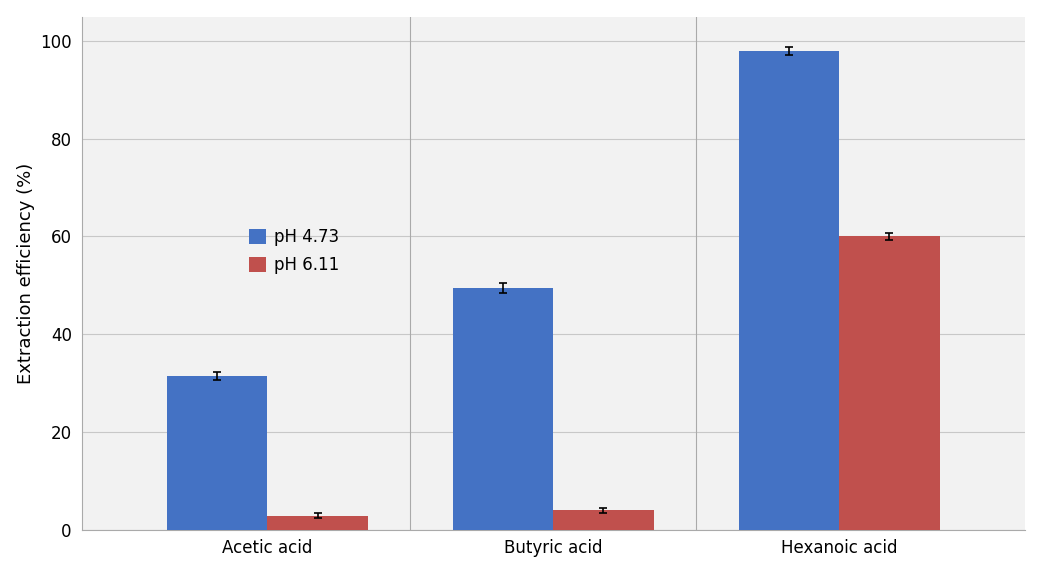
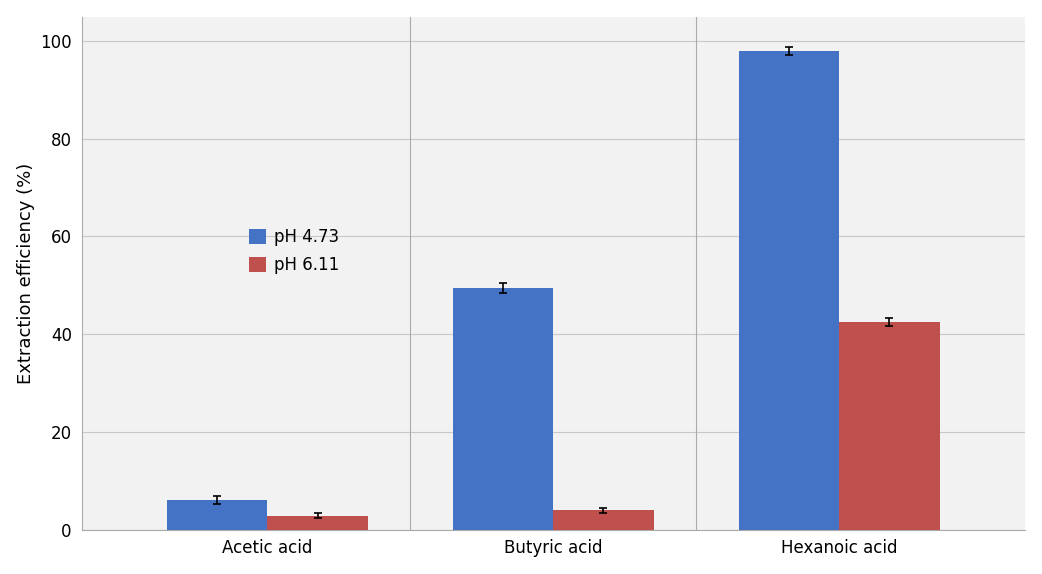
pH 4.73/Acetic acid: 31.5 -> 6.0
pH 6.11/Hexanoic acid: 60.0 -> 42.5
